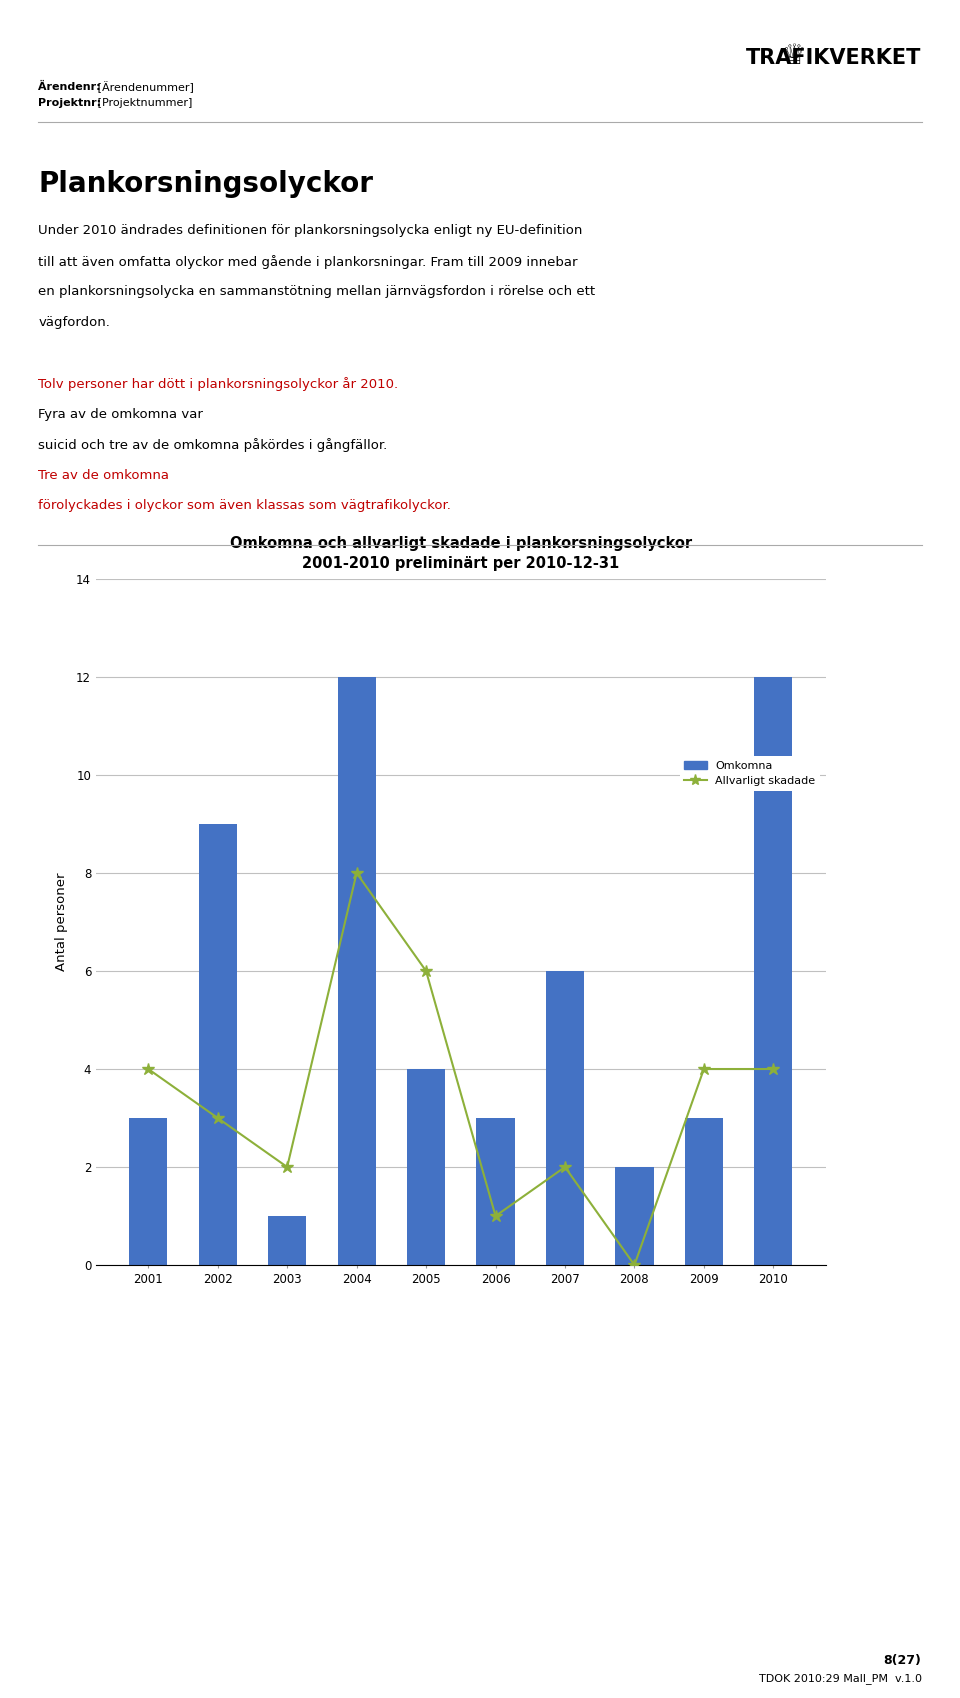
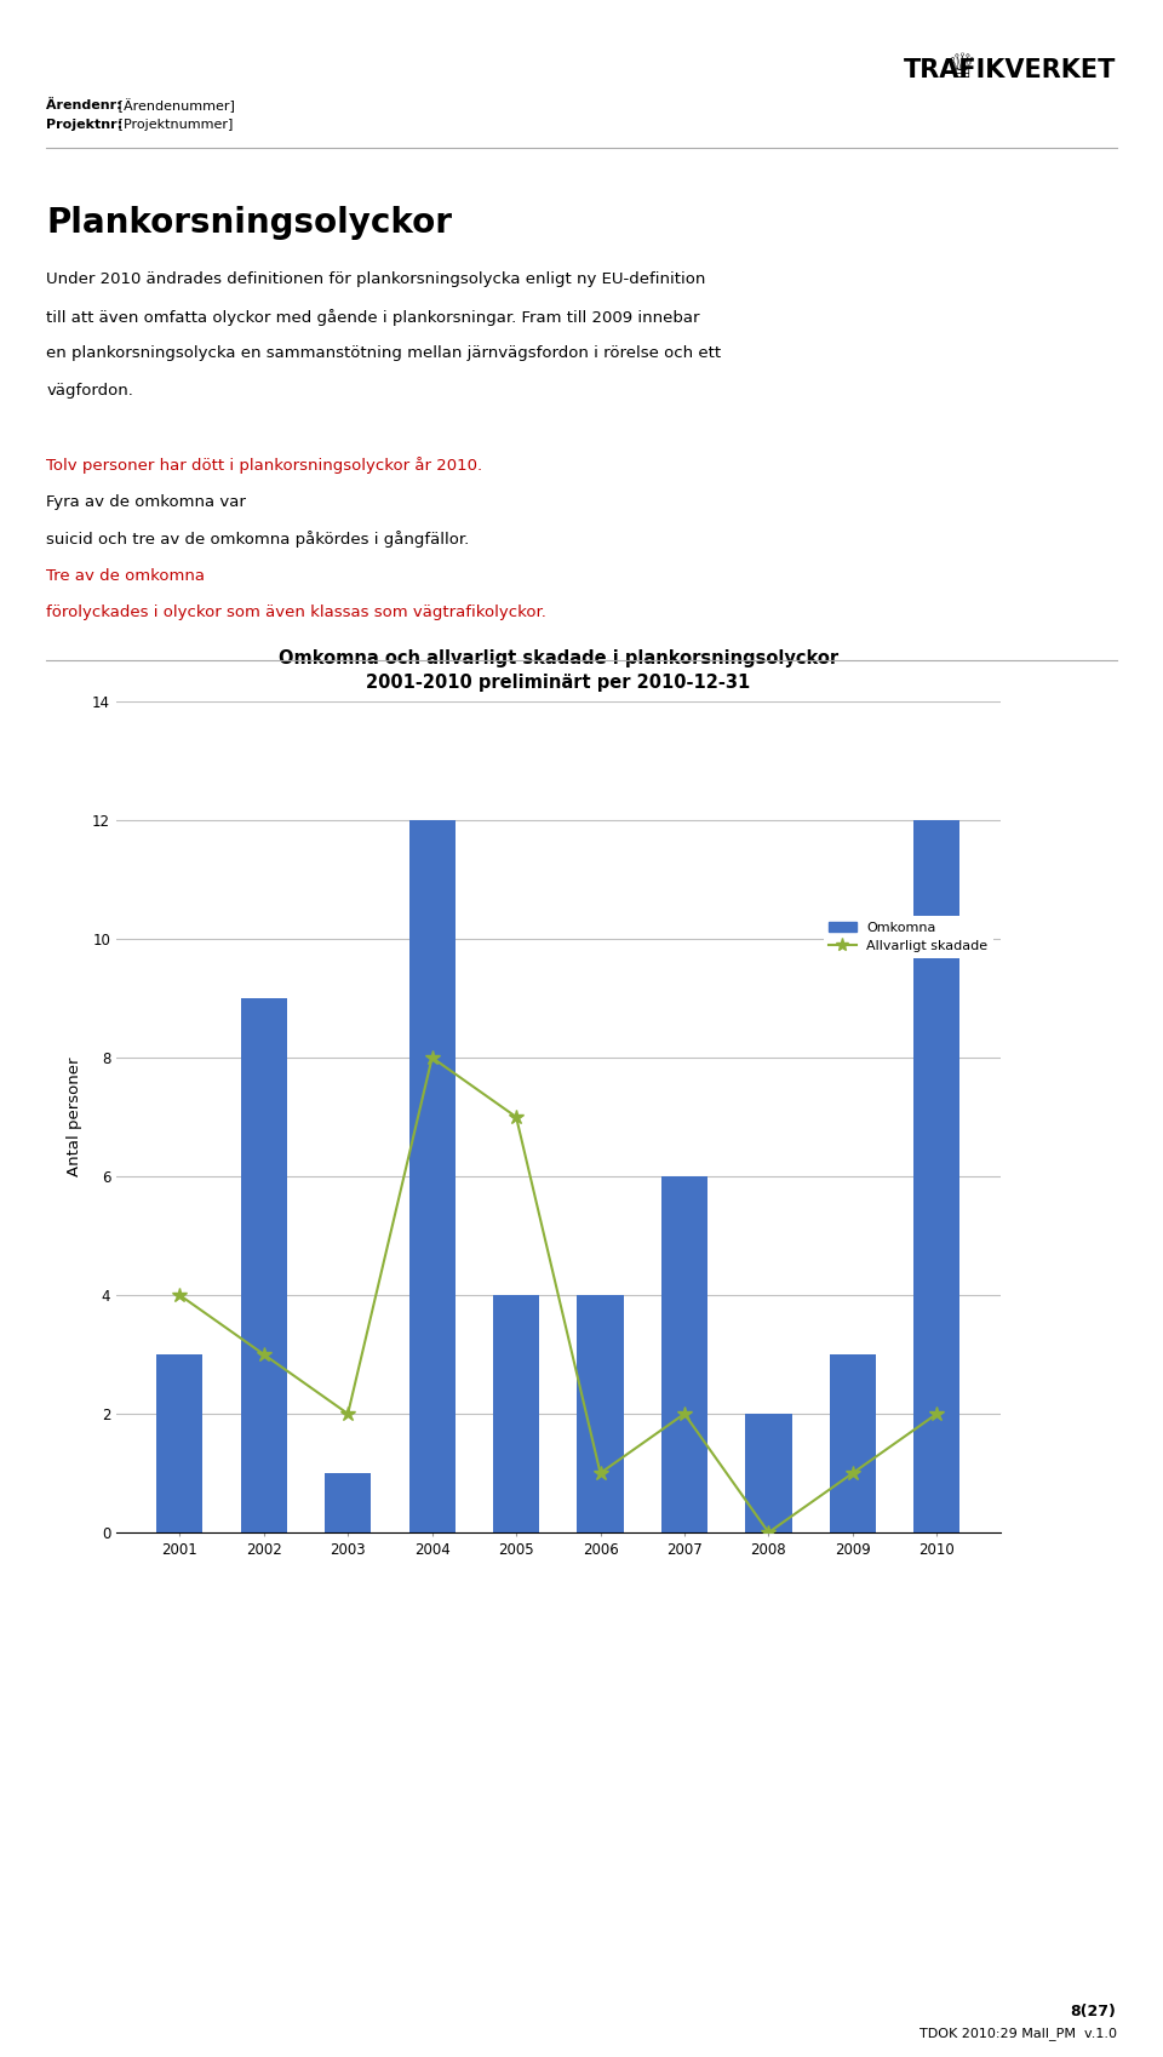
Allvarligt skadade/2005: 6 -> 7
Omkomna/2006: 3 -> 4
Allvarligt skadade/2009: 4 -> 1
Allvarligt skadade/2010: 4 -> 2
